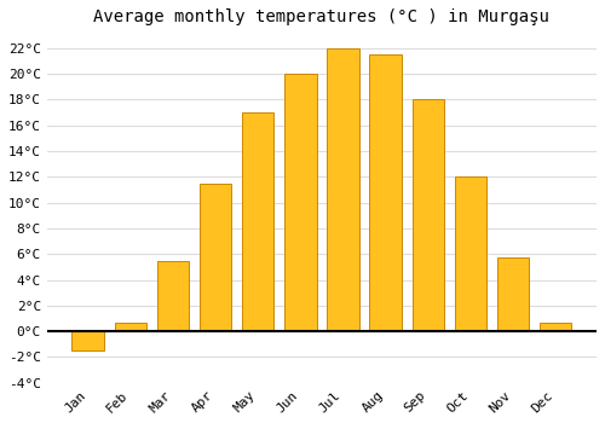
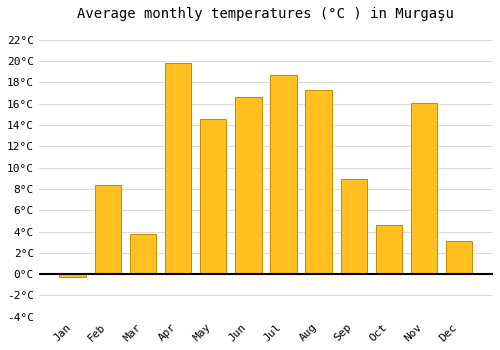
Jan: -1.5°C -> -0.3°C
Feb: 0.7°C -> 8.4°C
Mar: 5.5°C -> 3.8°C
Apr: 11.5°C -> 19.8°C
May: 17.0°C -> 14.6°C
Jun: 20.0°C -> 16.6°C
Jul: 22.0°C -> 18.7°C
Aug: 21.5°C -> 17.3°C
Sep: 18.0°C -> 8.9°C
Oct: 12.0°C -> 4.6°C
Nov: 5.7°C -> 16.1°C
Dec: 0.7°C -> 3.1°C
